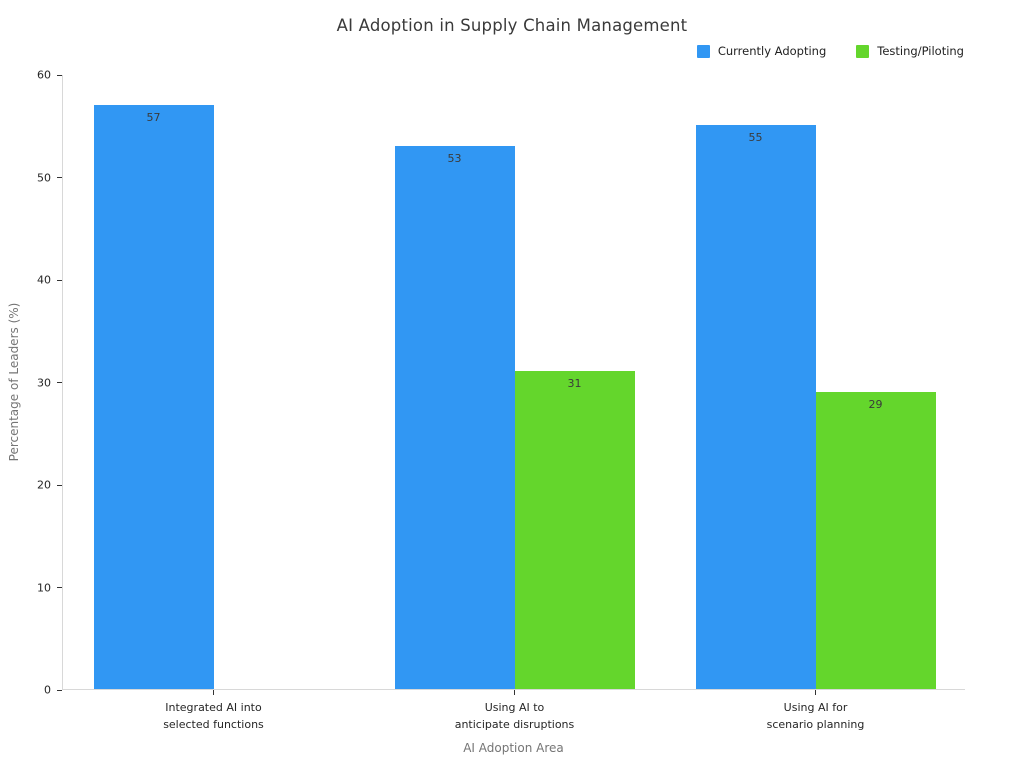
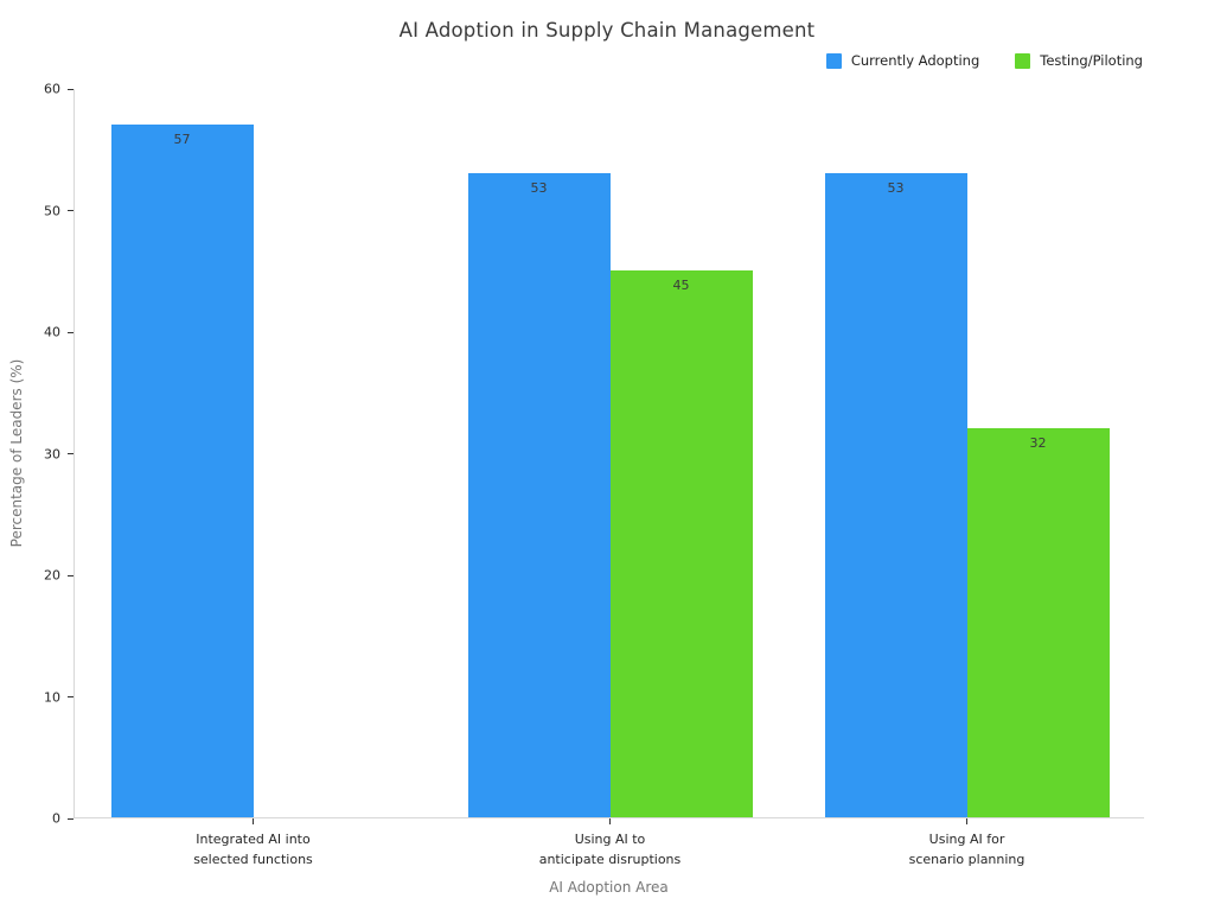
Testing/Piloting/Using AI to anticipate disruptions: 31 -> 45
Currently Adopting/Using AI for scenario planning: 55 -> 53
Testing/Piloting/Using AI for scenario planning: 29 -> 32
